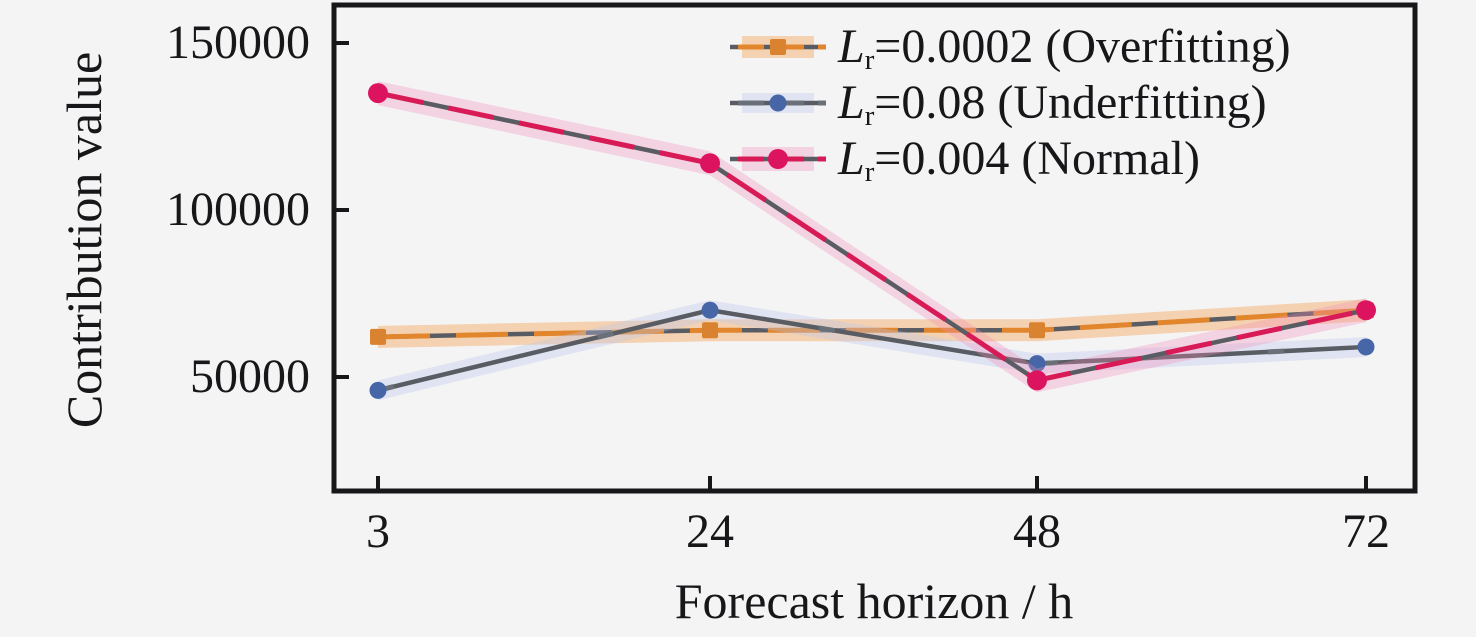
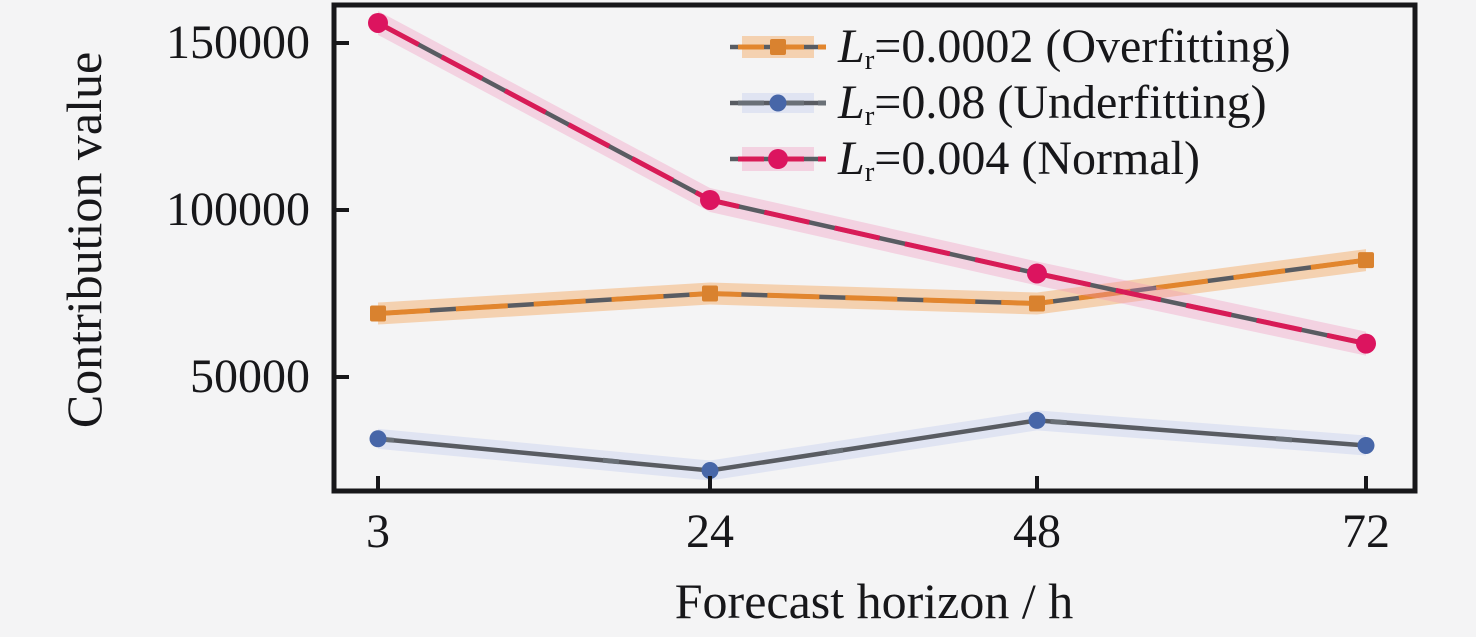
Lr=0.0002 (Overfitting)/3: 62000 -> 69000
Lr=0.08 (Underfitting)/3: 46000 -> 32000
Lr=0.004 (Normal)/3: 135000 -> 156000
Lr=0.0002 (Overfitting)/24: 64000 -> 75000
Lr=0.08 (Underfitting)/24: 70000 -> 22000
Lr=0.004 (Normal)/24: 114000 -> 103000
Lr=0.0002 (Overfitting)/48: 64000 -> 72000
Lr=0.08 (Underfitting)/48: 54000 -> 37000
Lr=0.004 (Normal)/48: 49000 -> 81000
Lr=0.0002 (Overfitting)/72: 70000 -> 85000
Lr=0.08 (Underfitting)/72: 59000 -> 30000
Lr=0.004 (Normal)/72: 70000 -> 60000
